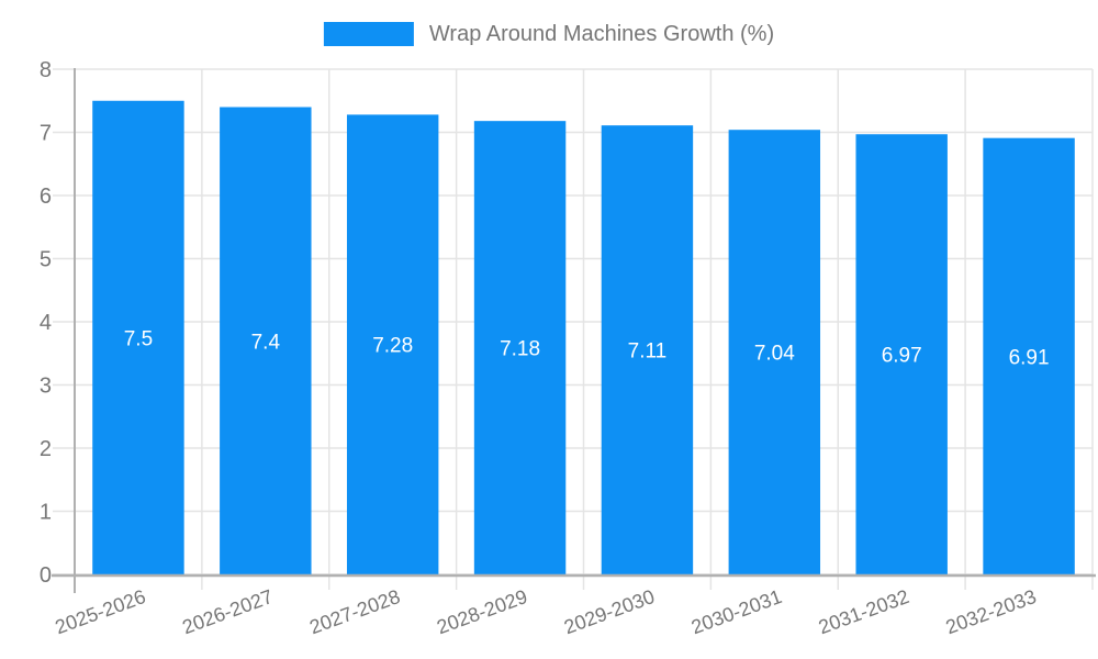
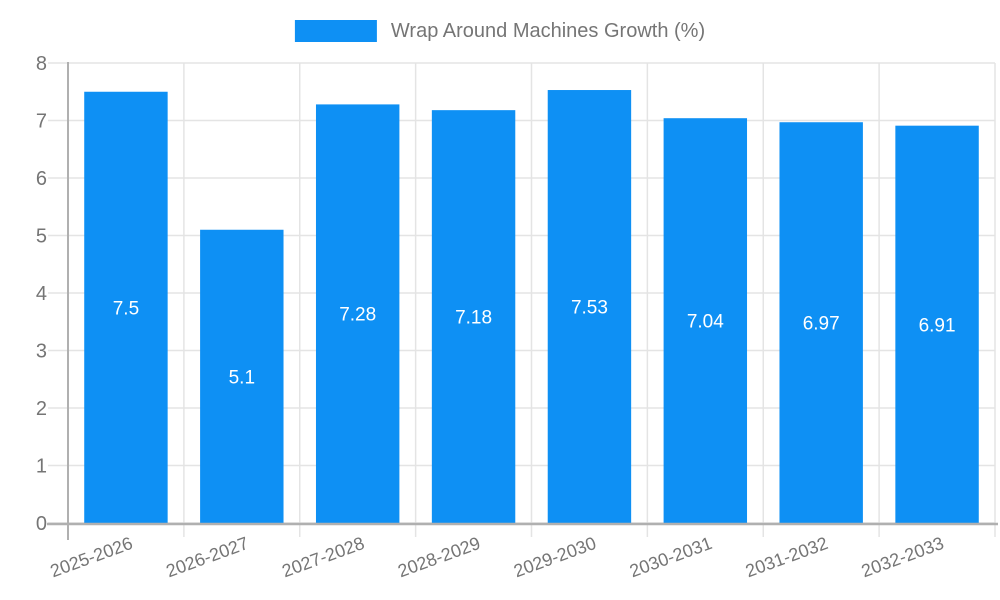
2026-2027: 7.4 -> 5.1
2029-2030: 7.11 -> 7.53
